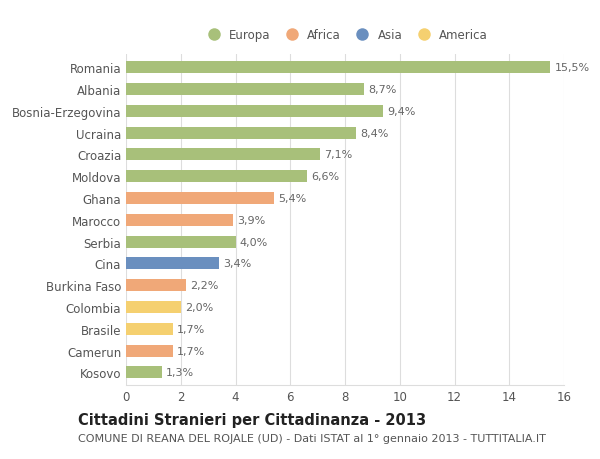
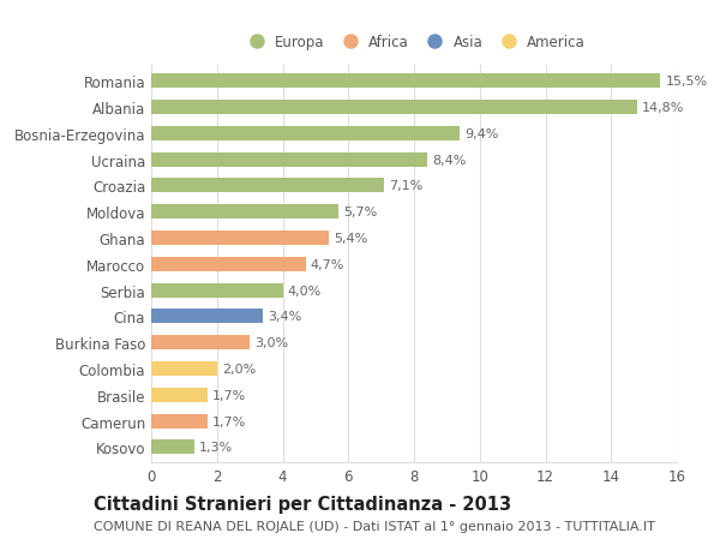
Albania: 8,7% -> 14,8%
Moldova: 6,6% -> 5,7%
Marocco: 3,9% -> 4,7%
Burkina Faso: 2,2% -> 3,0%
